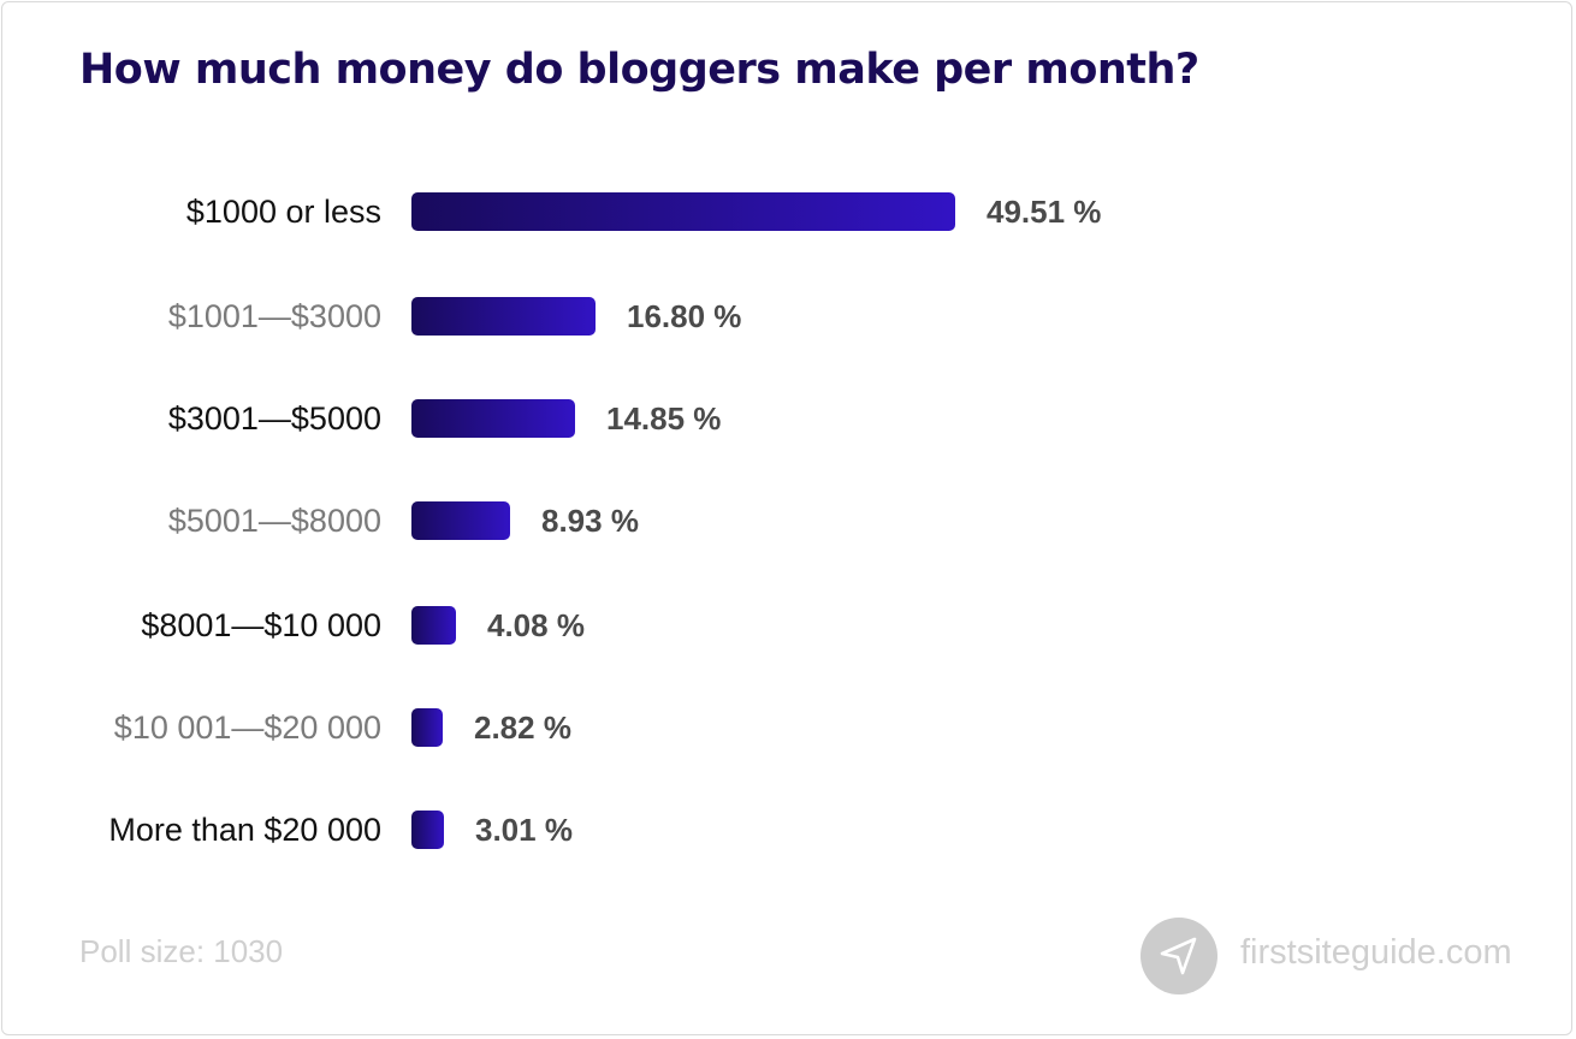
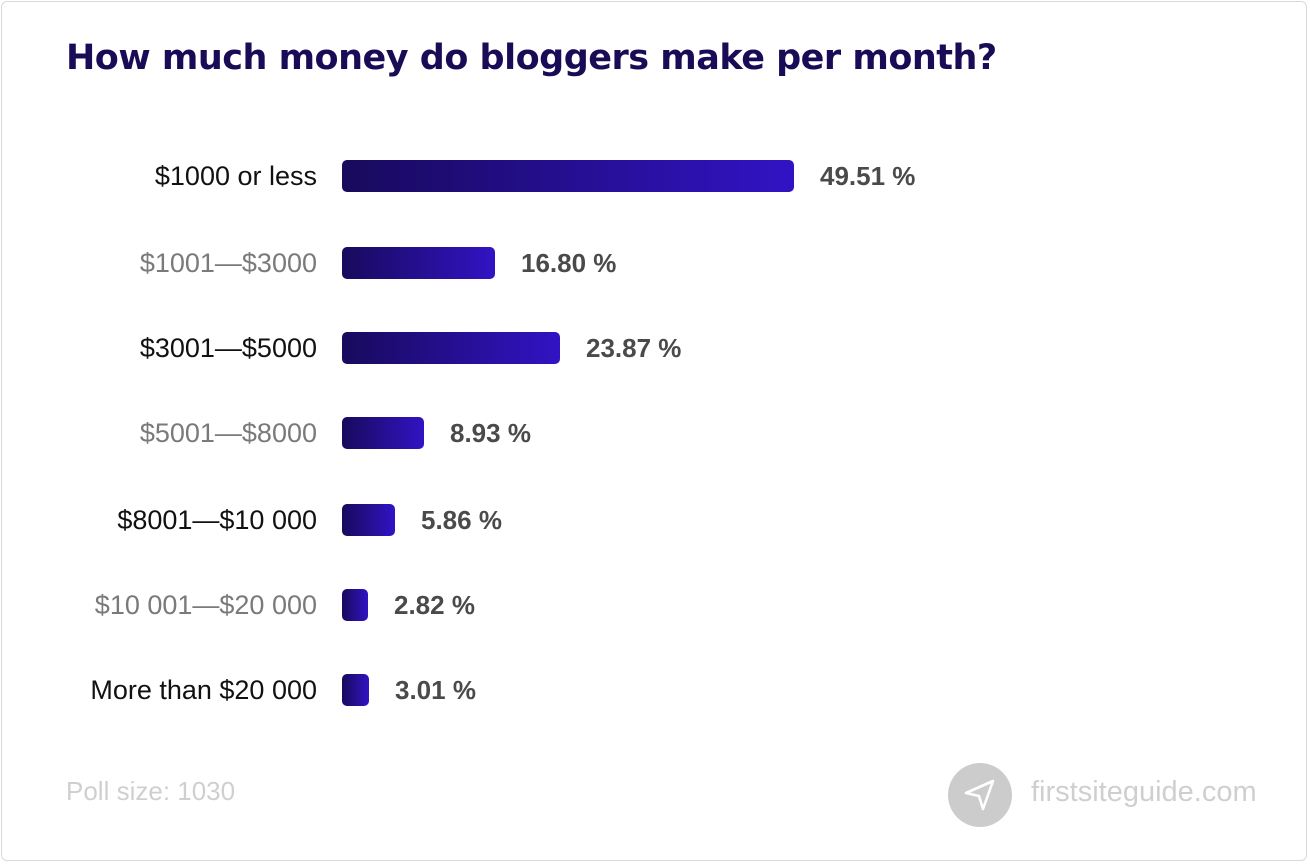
$3001—$5000: 14.85 -> 23.87
$8001—$10 000: 4.08 -> 5.86
